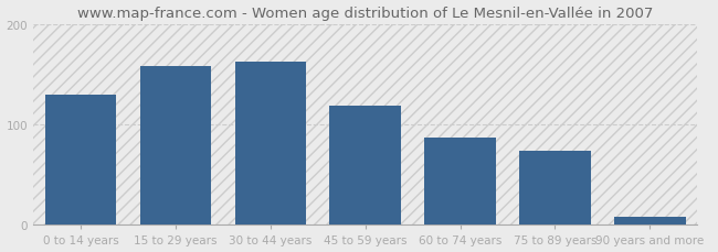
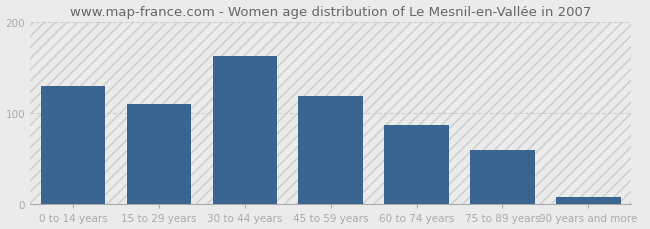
15 to 29 years: 158 -> 110
75 to 89 years: 74 -> 60
